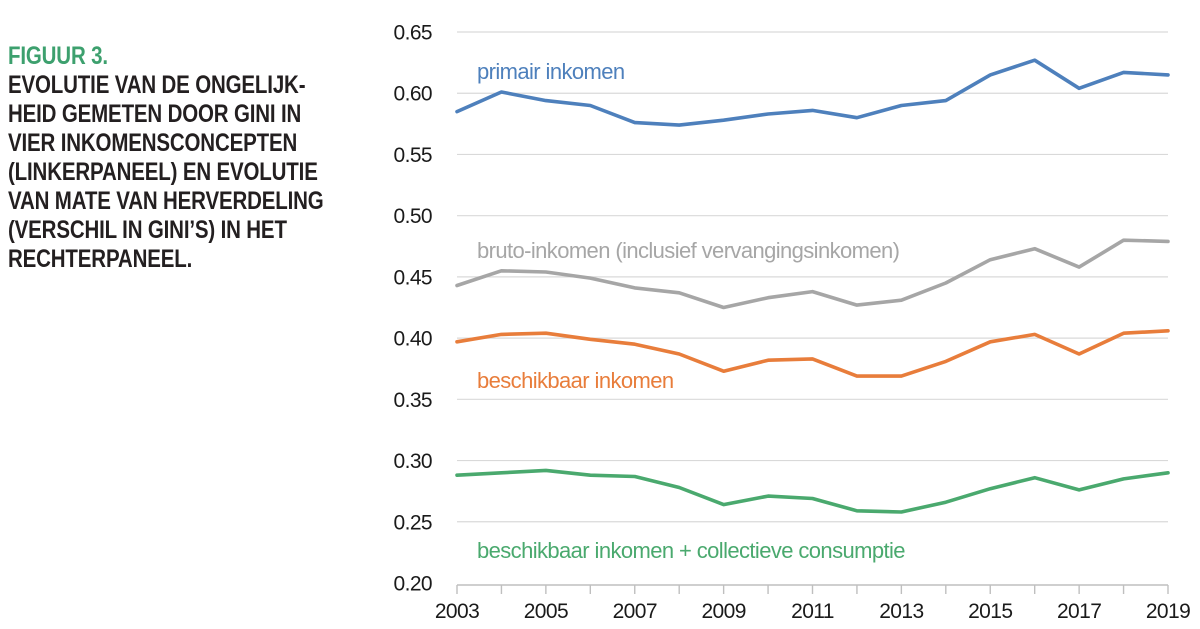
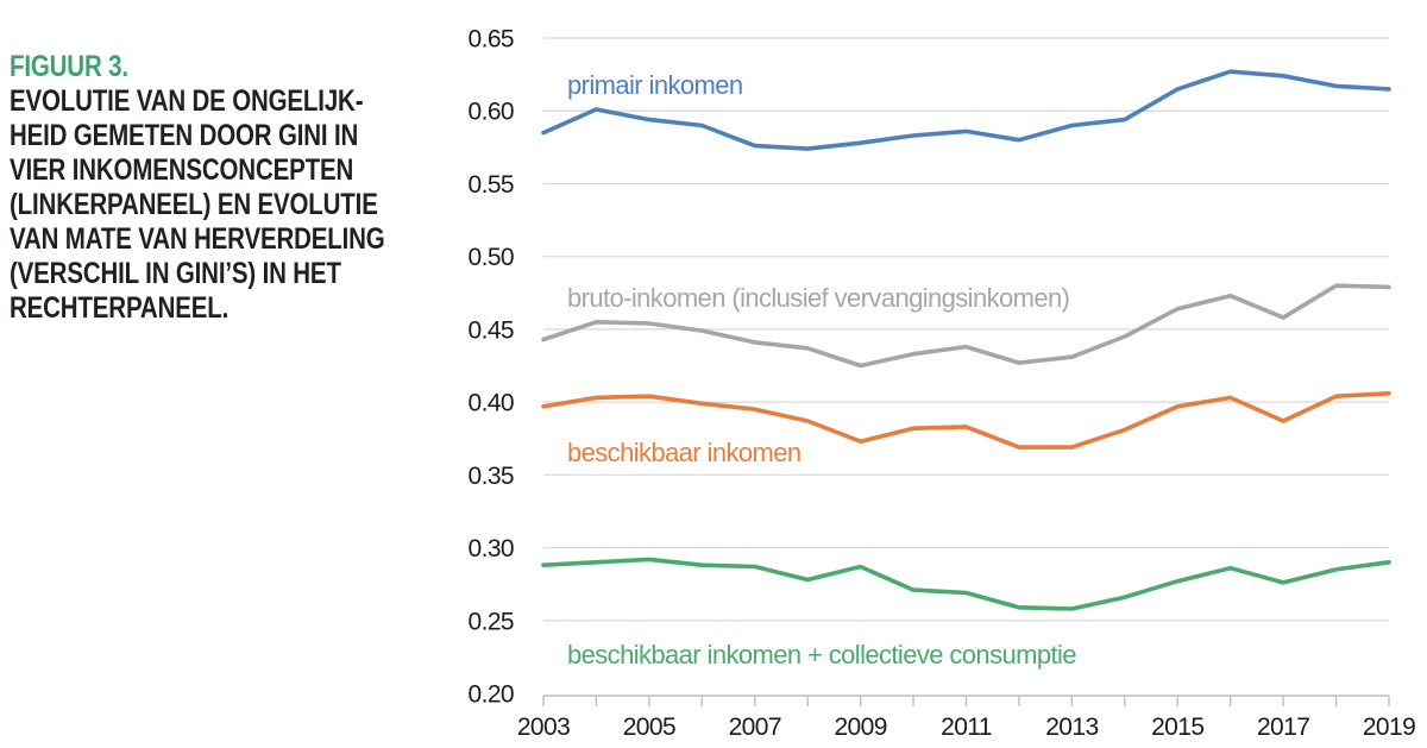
beschikbaar inkomen + collectieve consumptie/2009: 0.264 -> 0.287
primair inkomen/2017: 0.604 -> 0.624
